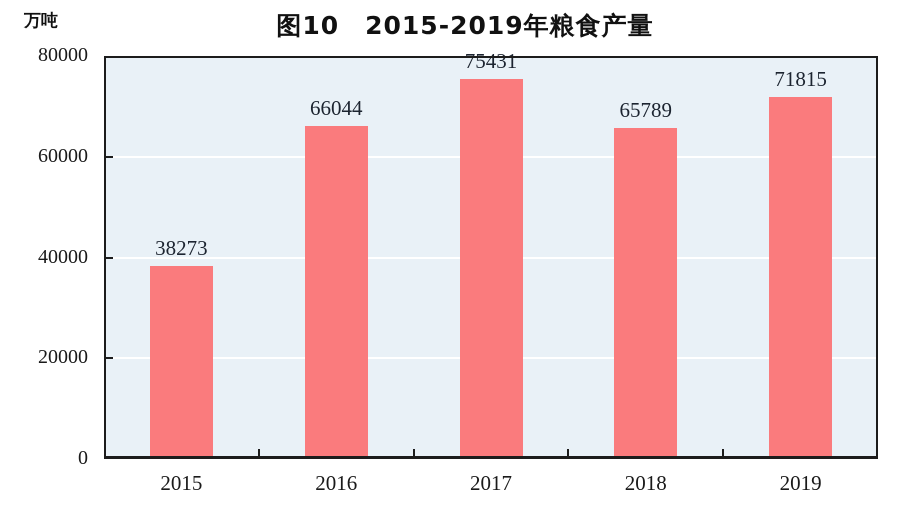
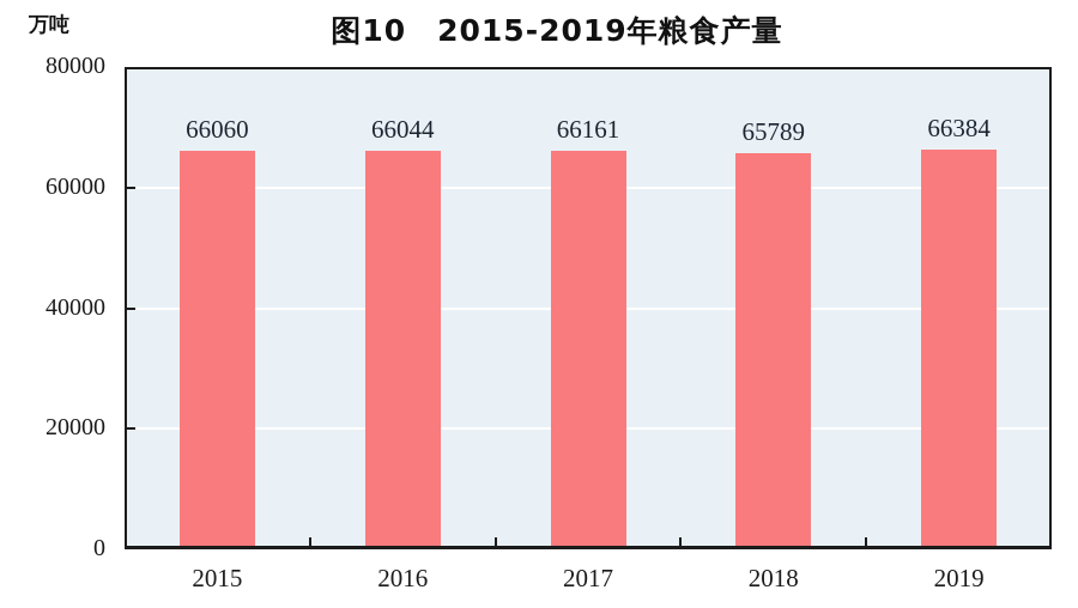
2015: 38273 -> 66060
2017: 75431 -> 66161
2019: 71815 -> 66384
